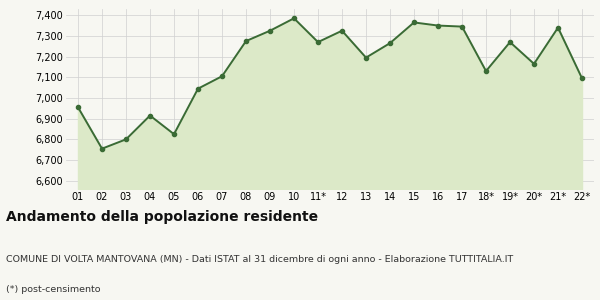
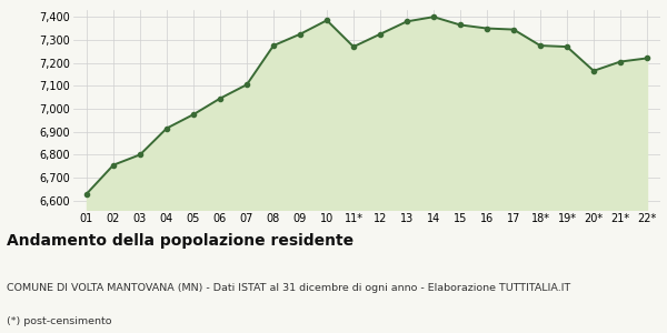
01: 6,955 -> 6,630
05: 6,825 -> 6,975
13: 7,195 -> 7,380
14: 7,265 -> 7,400
18*: 7,130 -> 7,275
21*: 7,340 -> 7,205
22*: 7,095 -> 7,220
